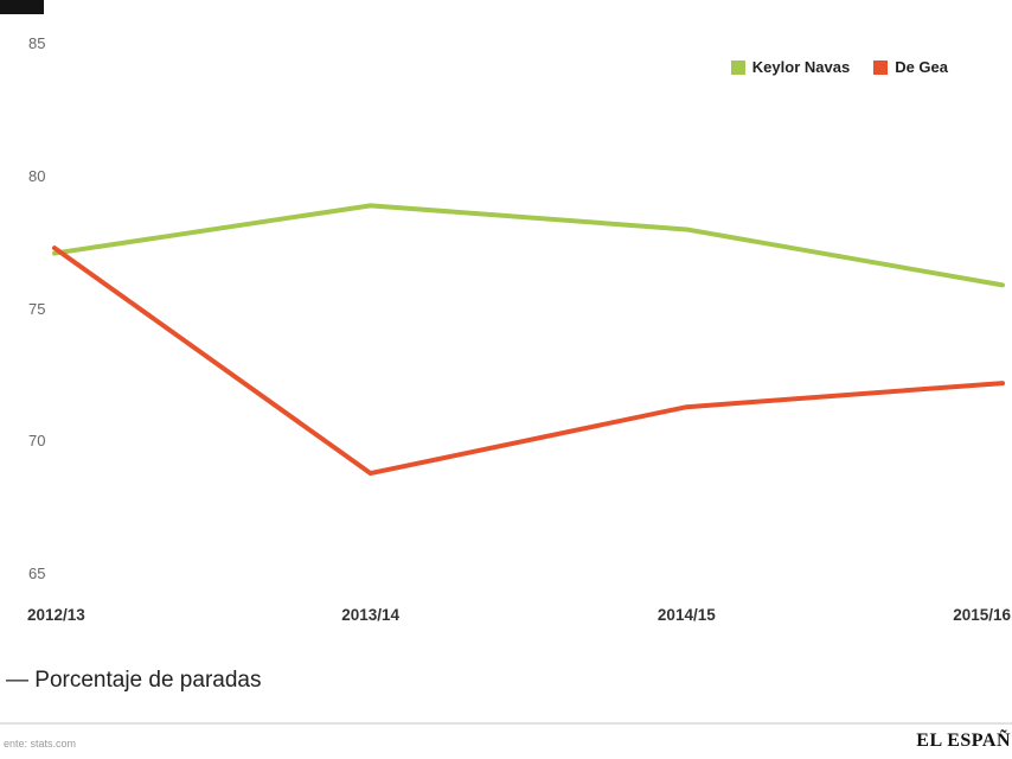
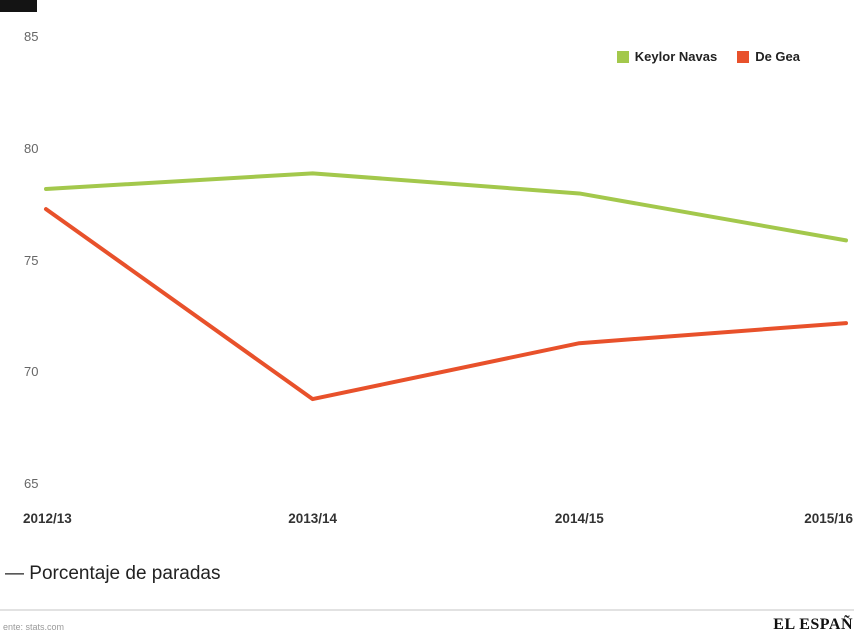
Keylor Navas/2012/13: 77.1 -> 78.2
